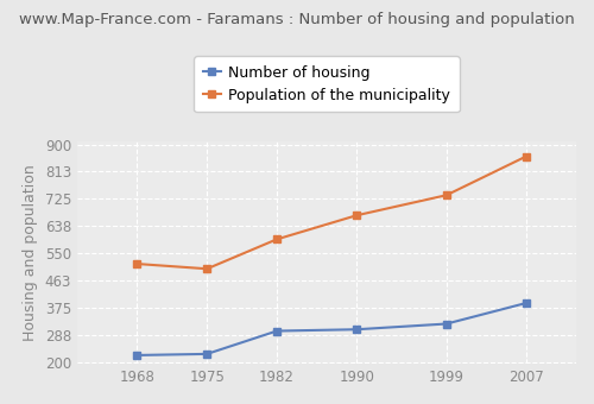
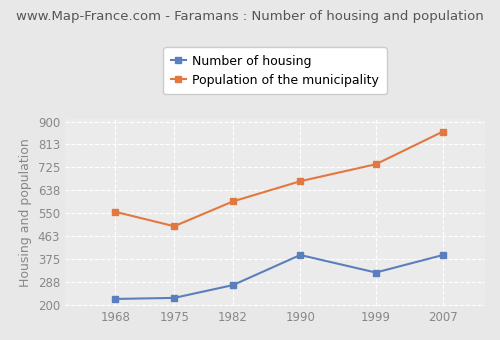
Population of the municipality/1968: 516 -> 555
Number of housing/1982: 300 -> 275
Number of housing/1990: 305 -> 390
